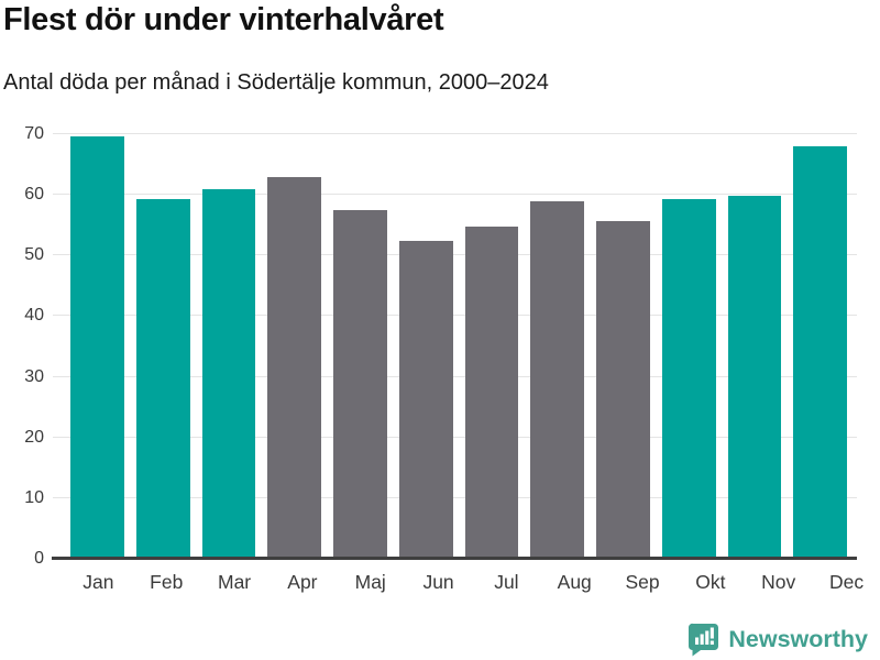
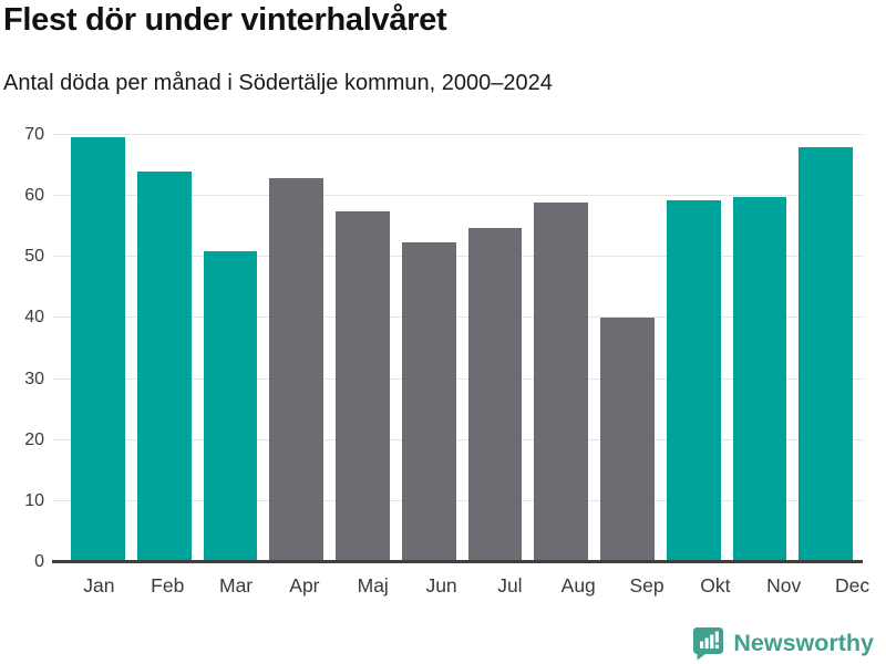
Feb: 59 -> 64
Mar: 61 -> 51
Sep: 56 -> 40
